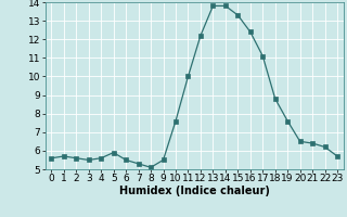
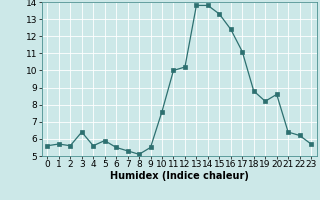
3: 5.5 -> 6.4
12: 12.2 -> 10.2
19: 7.6 -> 8.2
20: 6.5 -> 8.6
